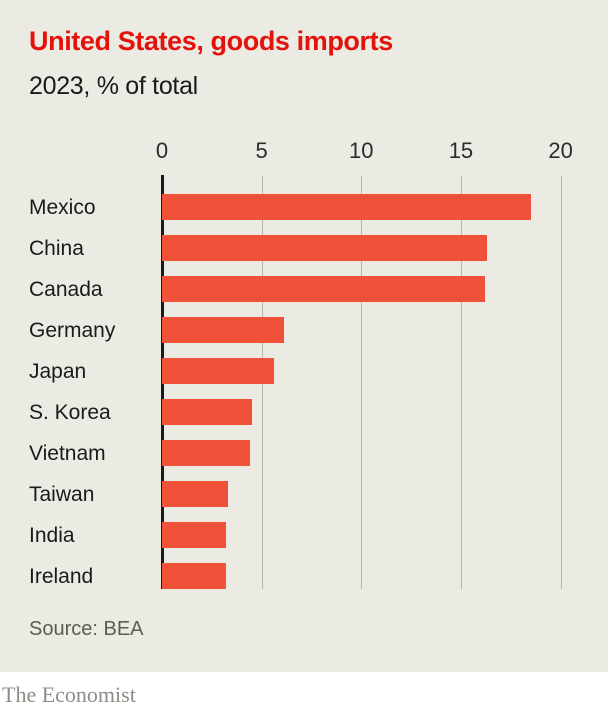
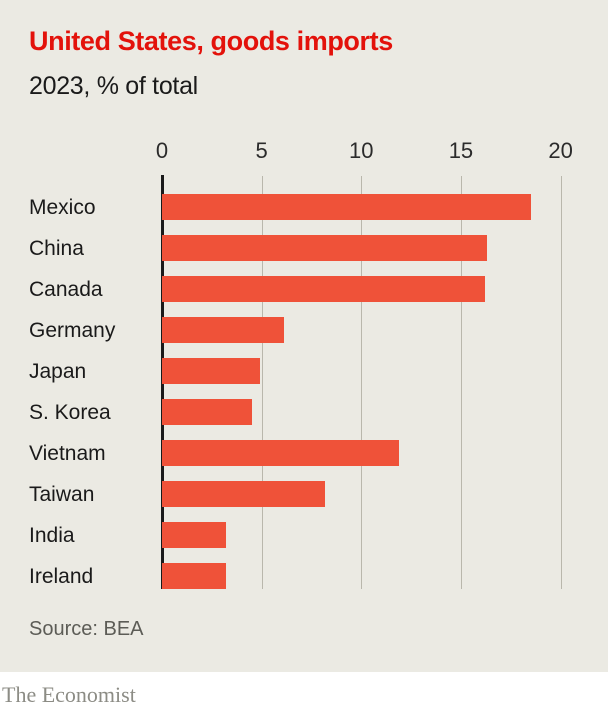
Japan: 5.6 -> 4.9
Vietnam: 4.4 -> 11.9
Taiwan: 3.3 -> 8.2
